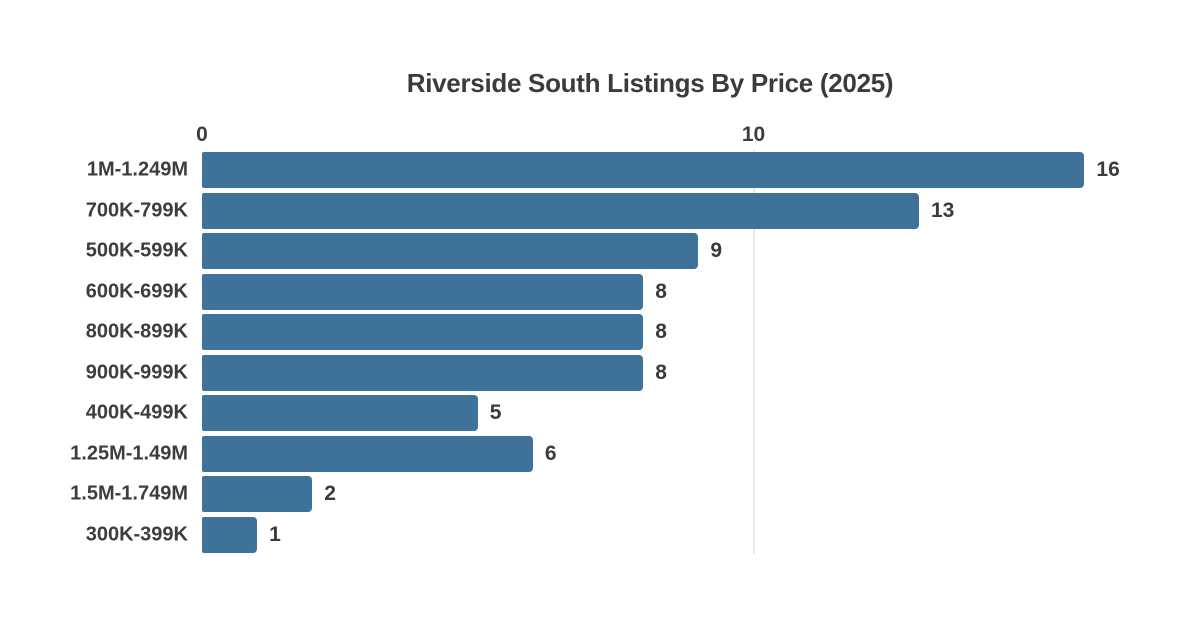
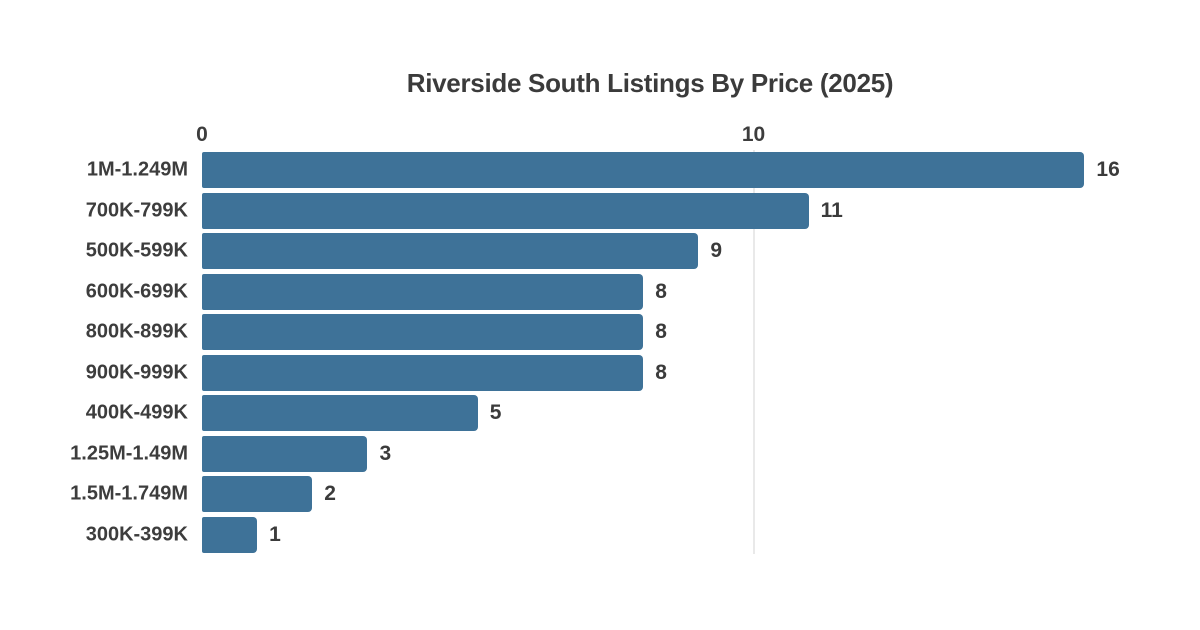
700K-799K: 13 -> 11
1.25M-1.49M: 6 -> 3
